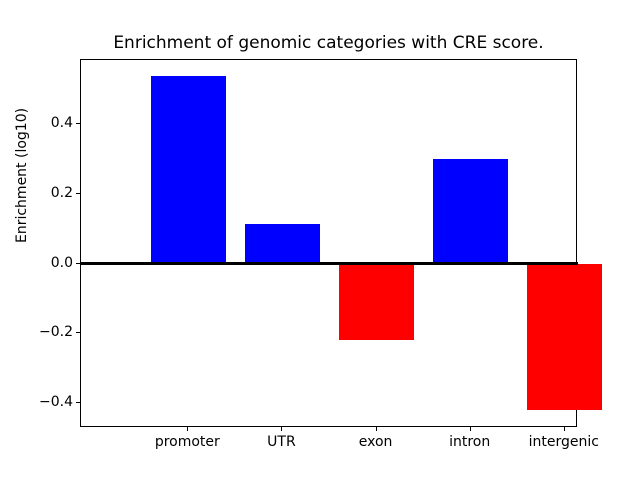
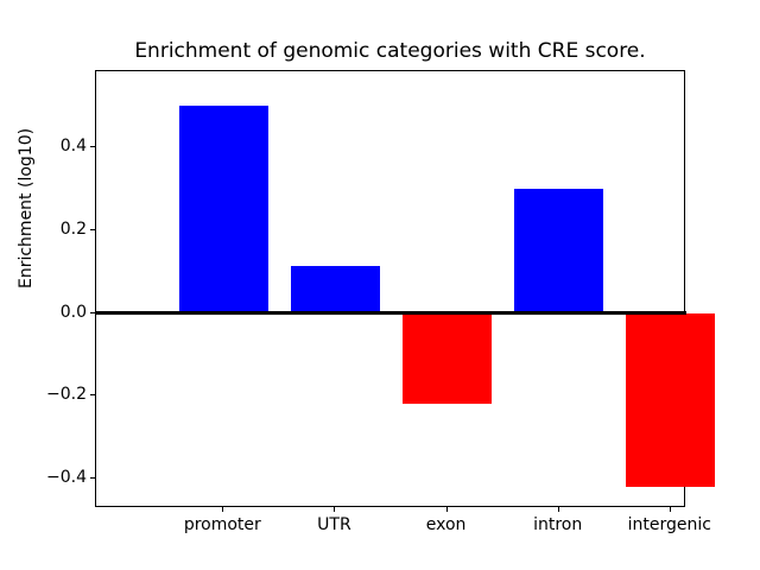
promoter: 0.54 -> 0.50
